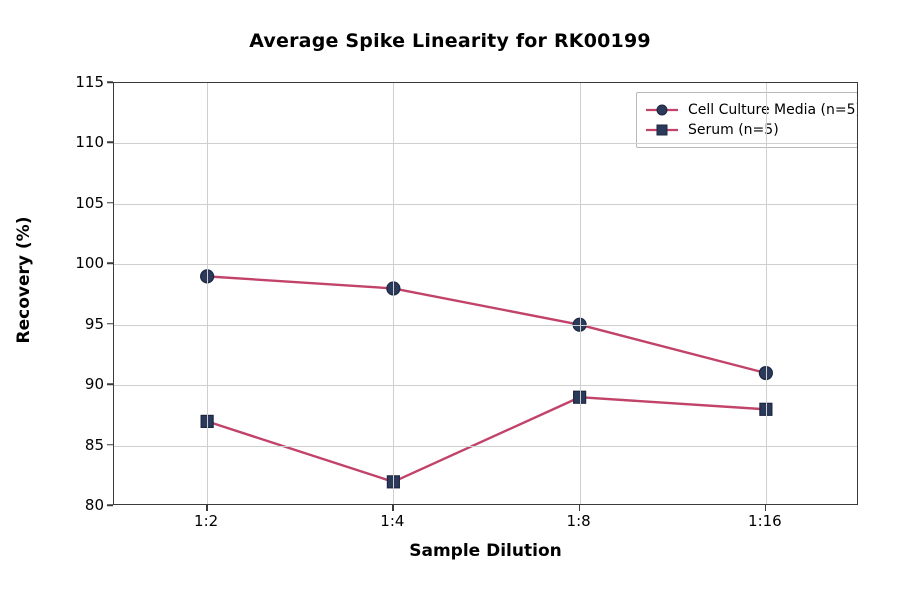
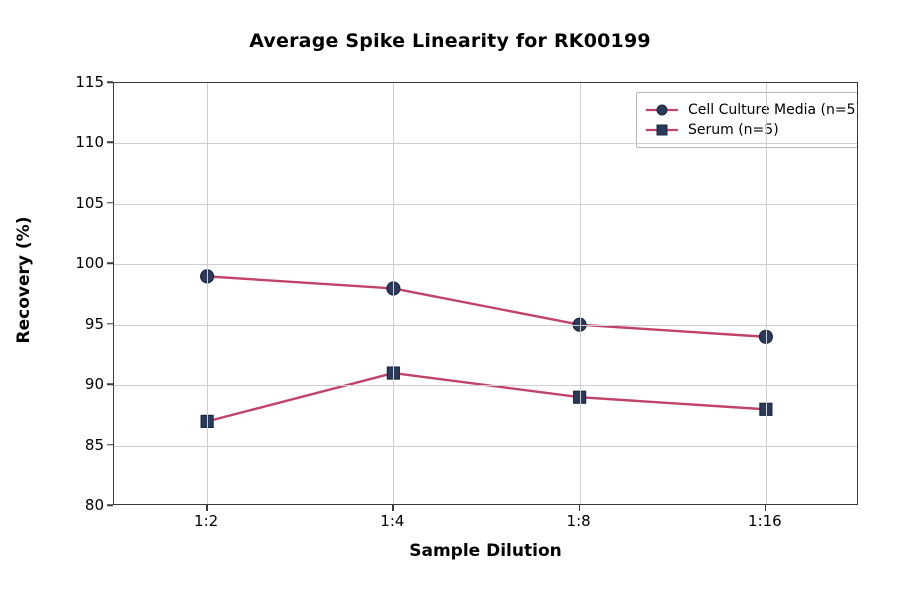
Serum (n=5)/1:4: 82 -> 91
Cell Culture Media (n=5)/1:16: 91 -> 94
